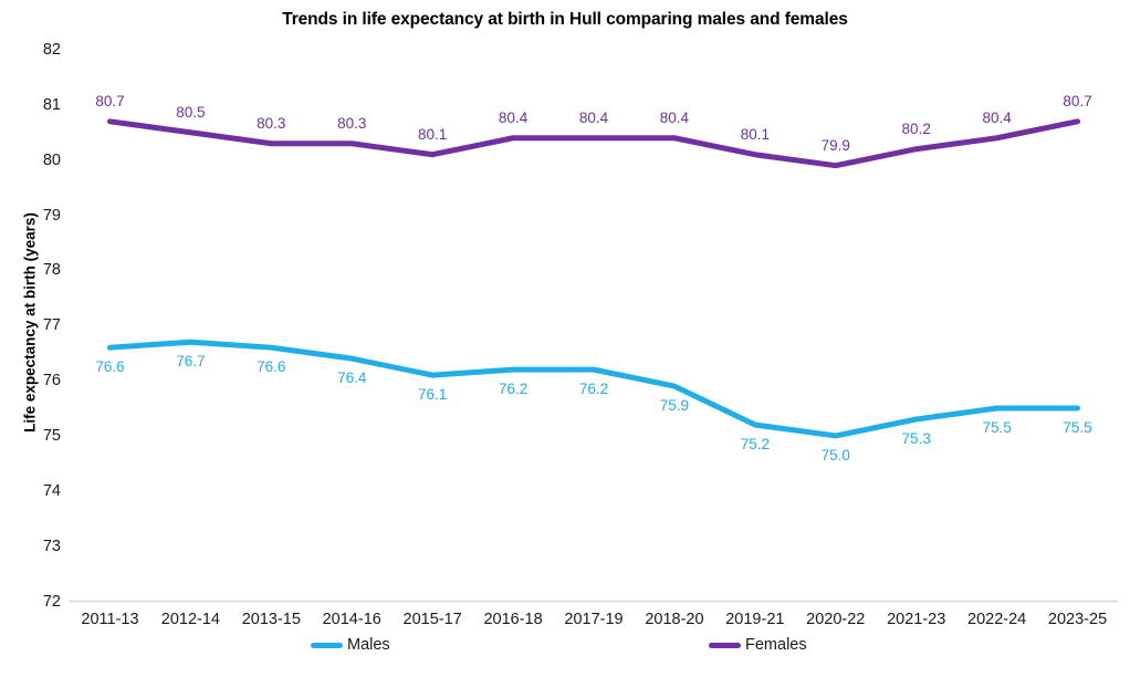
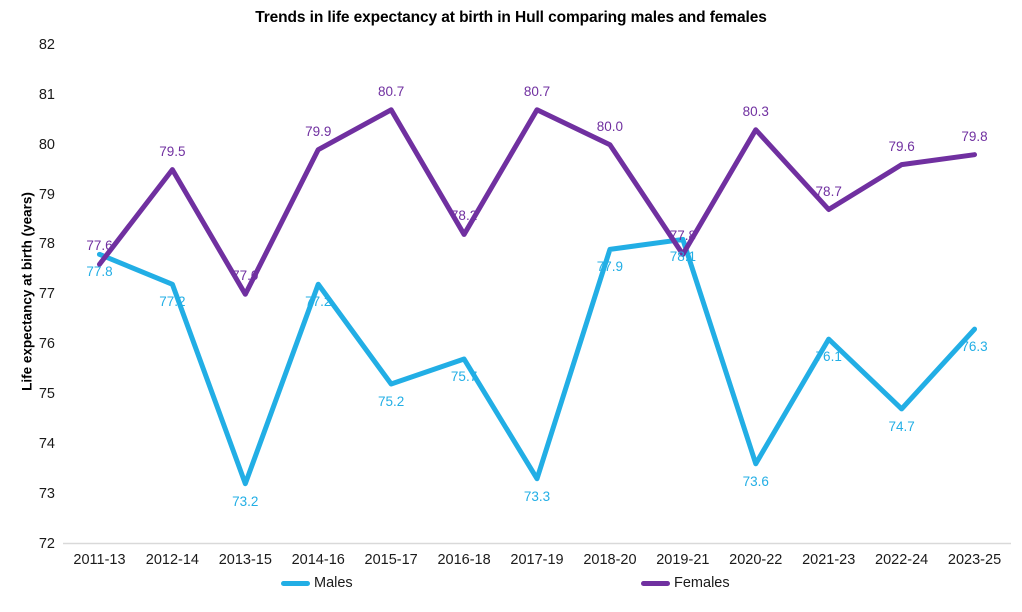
Males/2011-13: 76.6 -> 77.8
Females/2011-13: 80.7 -> 77.6
Males/2012-14: 76.7 -> 77.2
Females/2012-14: 80.5 -> 79.5
Males/2013-15: 76.6 -> 73.2
Females/2013-15: 80.3 -> 77.0
Males/2014-16: 76.4 -> 77.2
Females/2014-16: 80.3 -> 79.9
Males/2015-17: 76.1 -> 75.2
Females/2015-17: 80.1 -> 80.7
Males/2016-18: 76.2 -> 75.7
Females/2016-18: 80.4 -> 78.2
Males/2017-19: 76.2 -> 73.3
Females/2017-19: 80.4 -> 80.7
Males/2018-20: 75.9 -> 77.9
Females/2018-20: 80.4 -> 80.0
Males/2019-21: 75.2 -> 78.1
Females/2019-21: 80.1 -> 77.8
Males/2020-22: 75.0 -> 73.6
Females/2020-22: 79.9 -> 80.3
Males/2021-23: 75.3 -> 76.1
Females/2021-23: 80.2 -> 78.7
Males/2022-24: 75.5 -> 74.7
Females/2022-24: 80.4 -> 79.6
Males/2023-25: 75.5 -> 76.3
Females/2023-25: 80.7 -> 79.8
